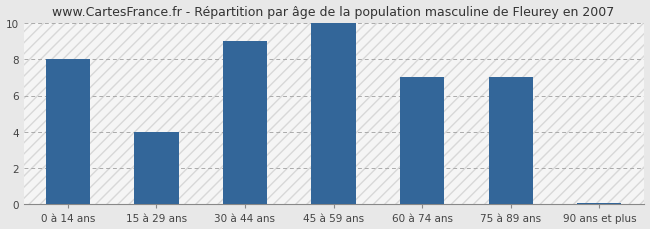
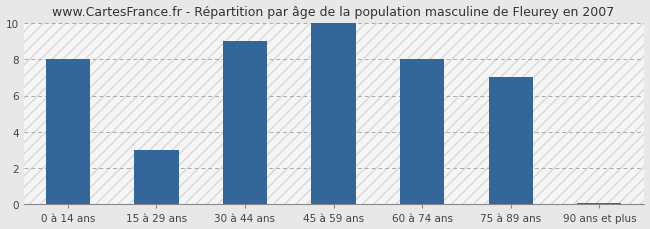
15 à 29 ans: 4.0 -> 3.0
60 à 74 ans: 7.0 -> 8.0
